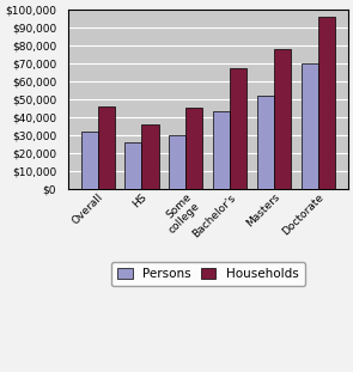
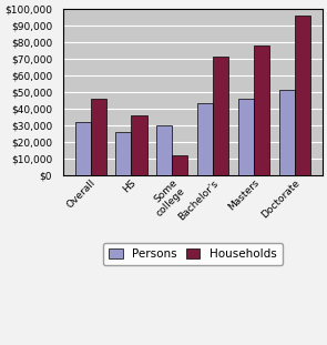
Households/Some college: $45,000 -> $12,000
Households/Bachelor's: $67,000 -> $71,000
Persons/Masters: $52,000 -> $46,000
Persons/Doctorate: $70,000 -> $51,000
